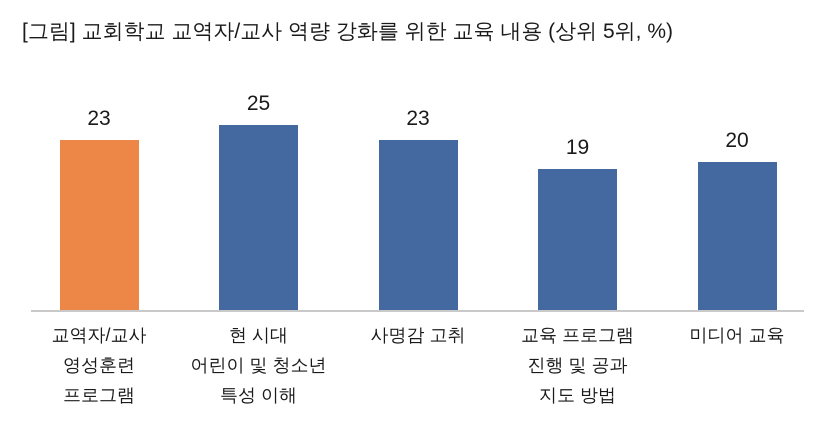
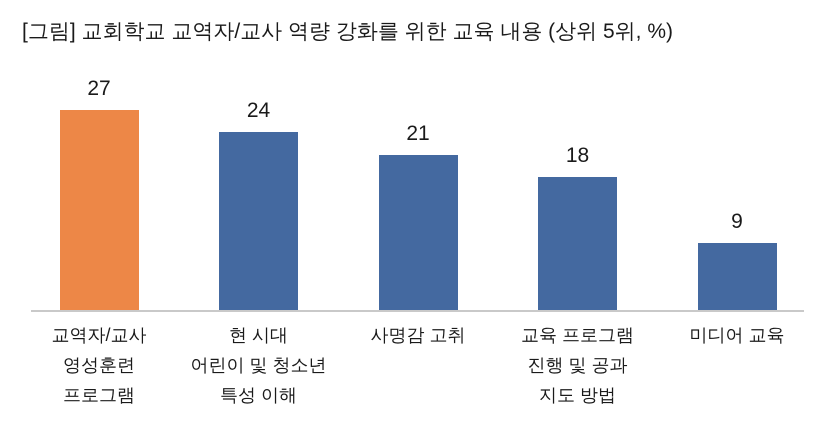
교역자/교사 영성훈련 프로그램: 23 -> 27
현 시대 어린이 및 청소년 특성 이해: 25 -> 24
사명감 고취: 23 -> 21
교육 프로그램 진행 및 공과 지도 방법: 19 -> 18
미디어 교육: 20 -> 9
